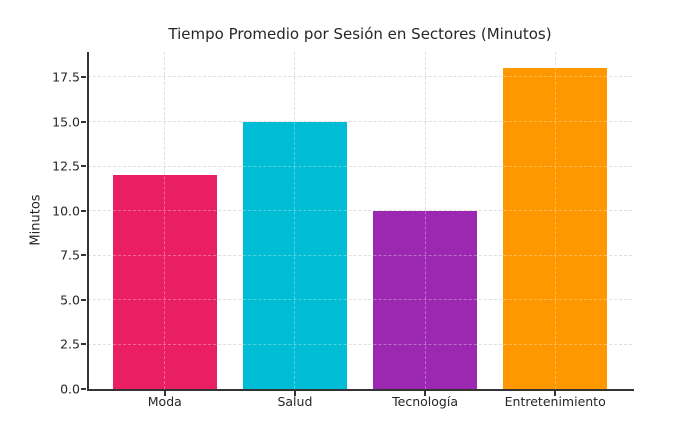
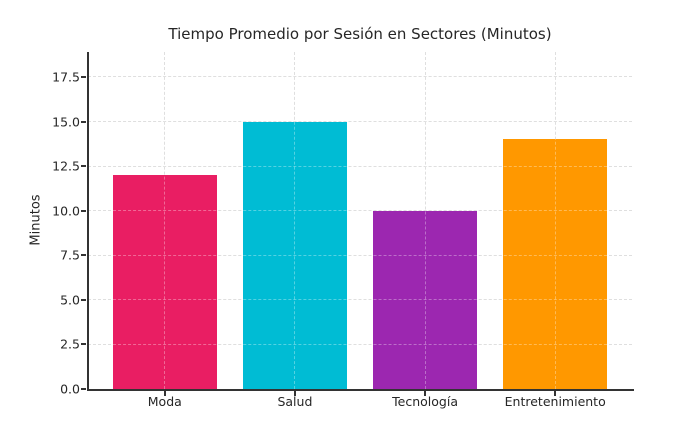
Entretenimiento: 18 -> 14
